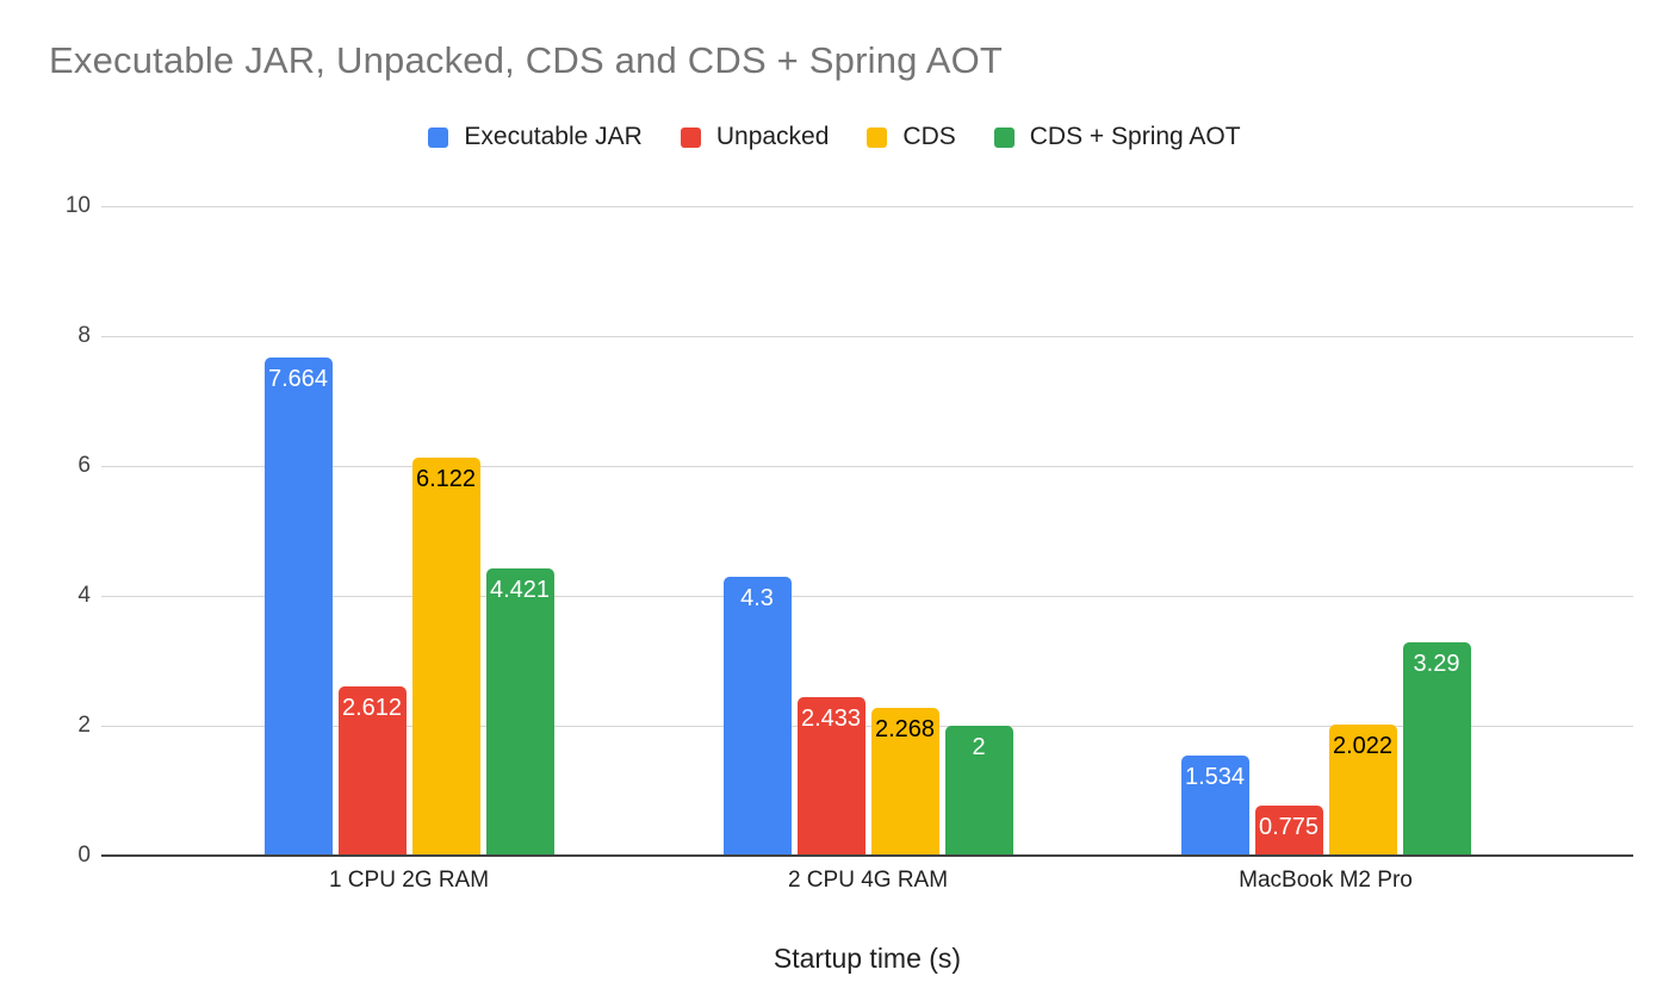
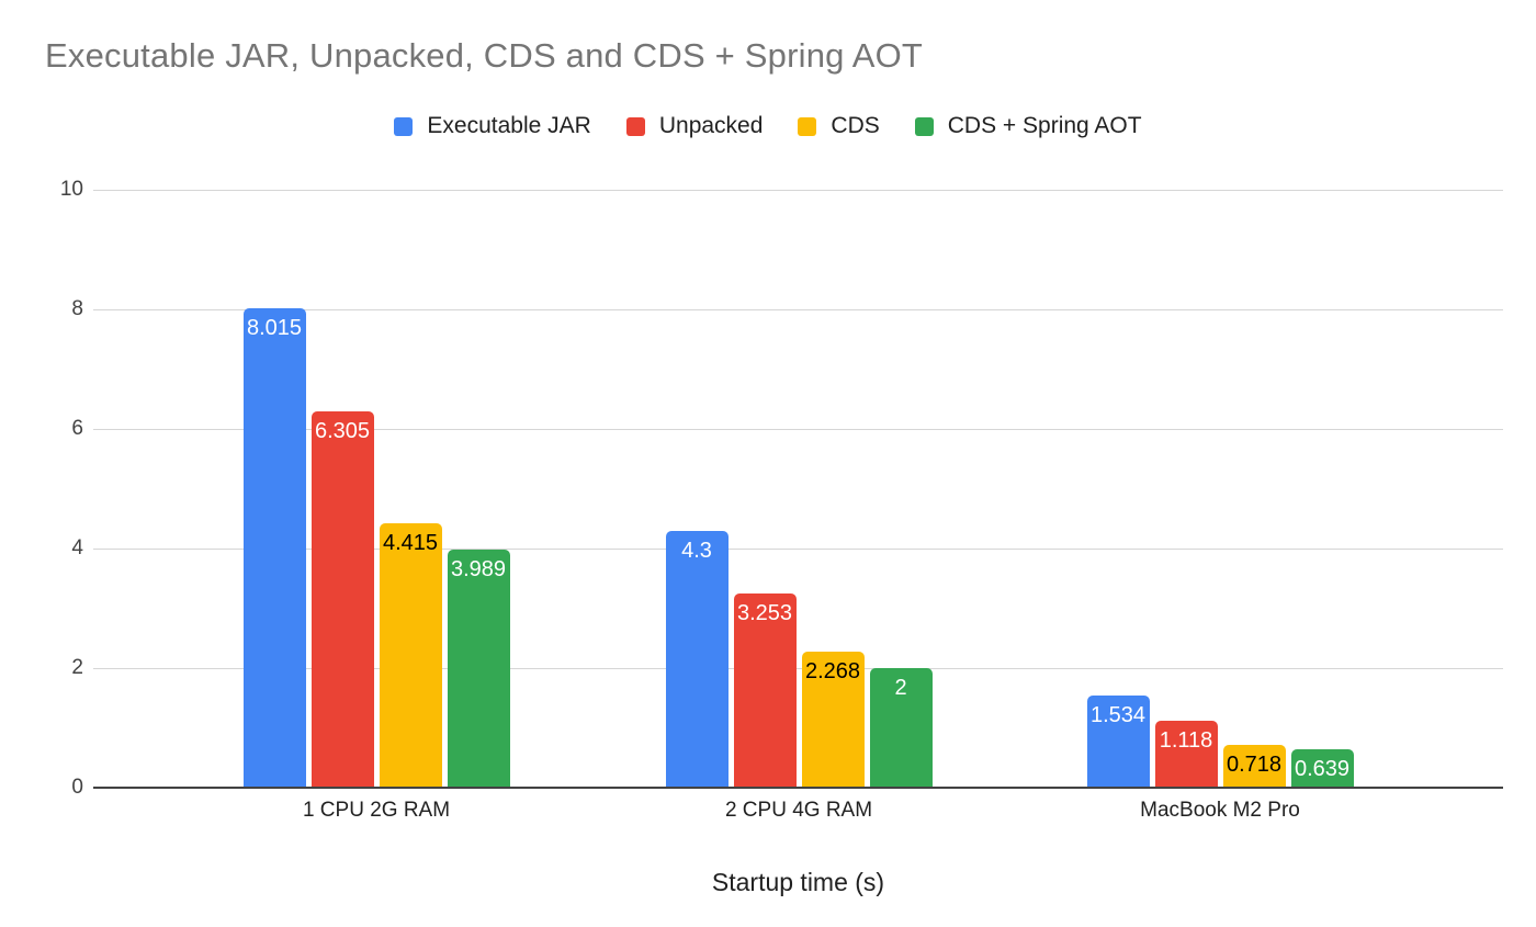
Executable JAR/1 CPU 2G RAM: 7.664 -> 8.015
Unpacked/1 CPU 2G RAM: 2.612 -> 6.305
CDS/1 CPU 2G RAM: 6.122 -> 4.415
CDS + Spring AOT/1 CPU 2G RAM: 4.421 -> 3.989
Unpacked/2 CPU 4G RAM: 2.433 -> 3.253
Unpacked/MacBook M2 Pro: 0.775 -> 1.118
CDS/MacBook M2 Pro: 2.022 -> 0.718
CDS + Spring AOT/MacBook M2 Pro: 3.29 -> 0.639
